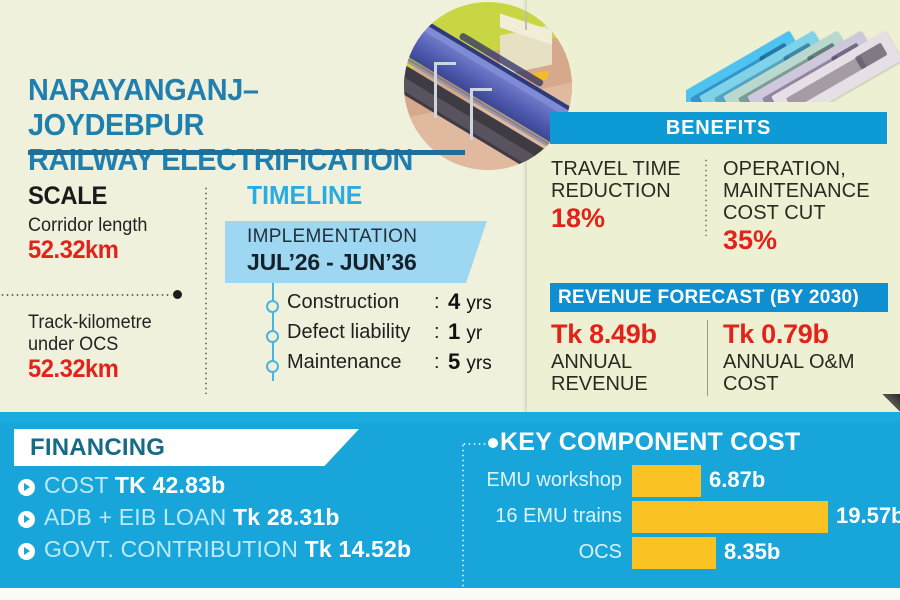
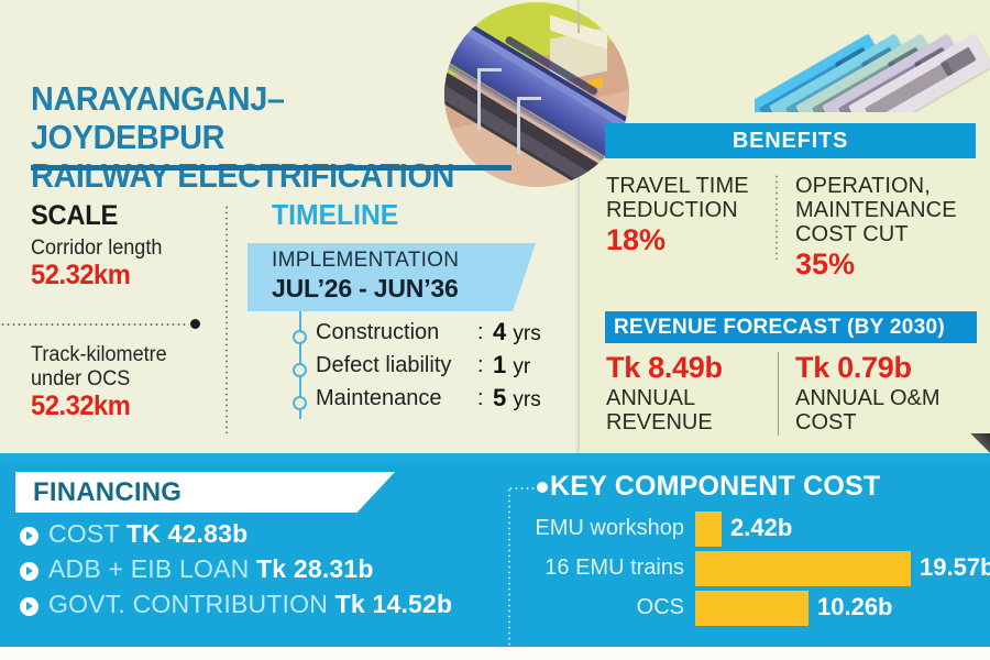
EMU workshop: 6.87b -> 2.42b
OCS: 8.35b -> 10.26b
